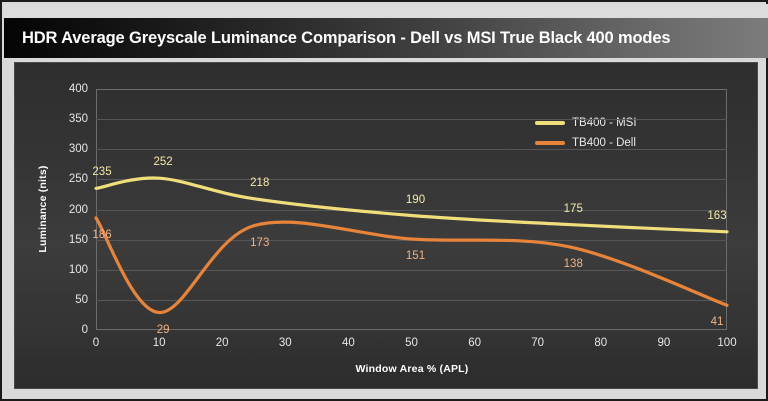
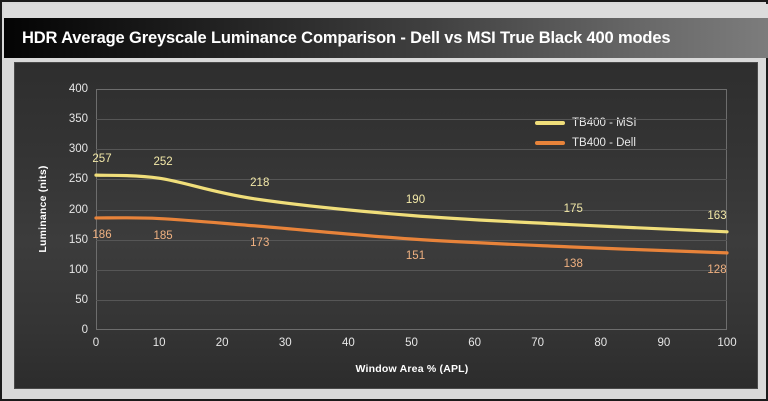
TB400 - MSI/0: 235 -> 257
TB400 - Dell/10: 29 -> 185
TB400 - Dell/100: 41 -> 128
